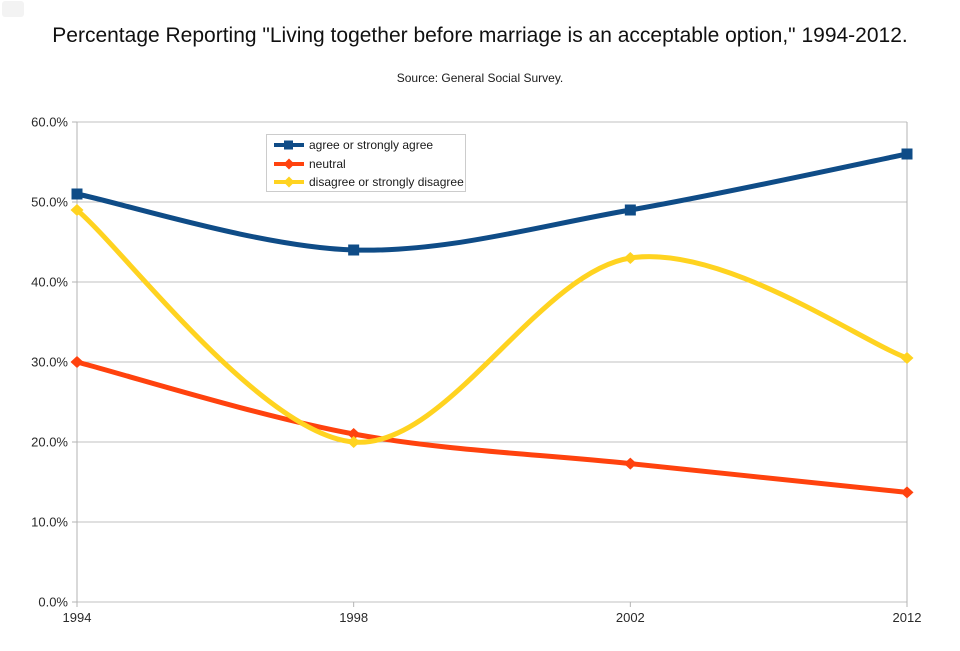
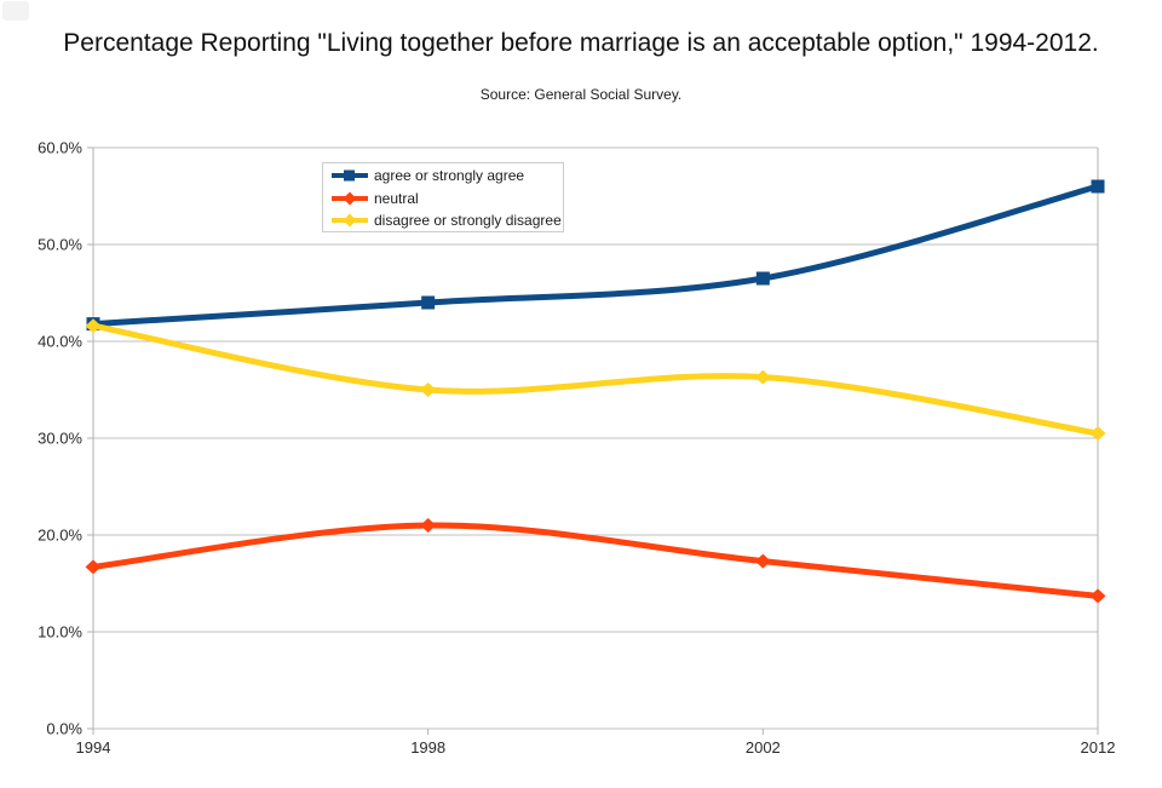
agree or strongly agree/1994: 51% -> 42%
neutral/1994: 30% -> 17%
disagree or strongly disagree/1994: 49% -> 42%
disagree or strongly disagree/1998: 20% -> 35%
agree or strongly agree/2002: 49% -> 46%
disagree or strongly disagree/2002: 43% -> 36%
